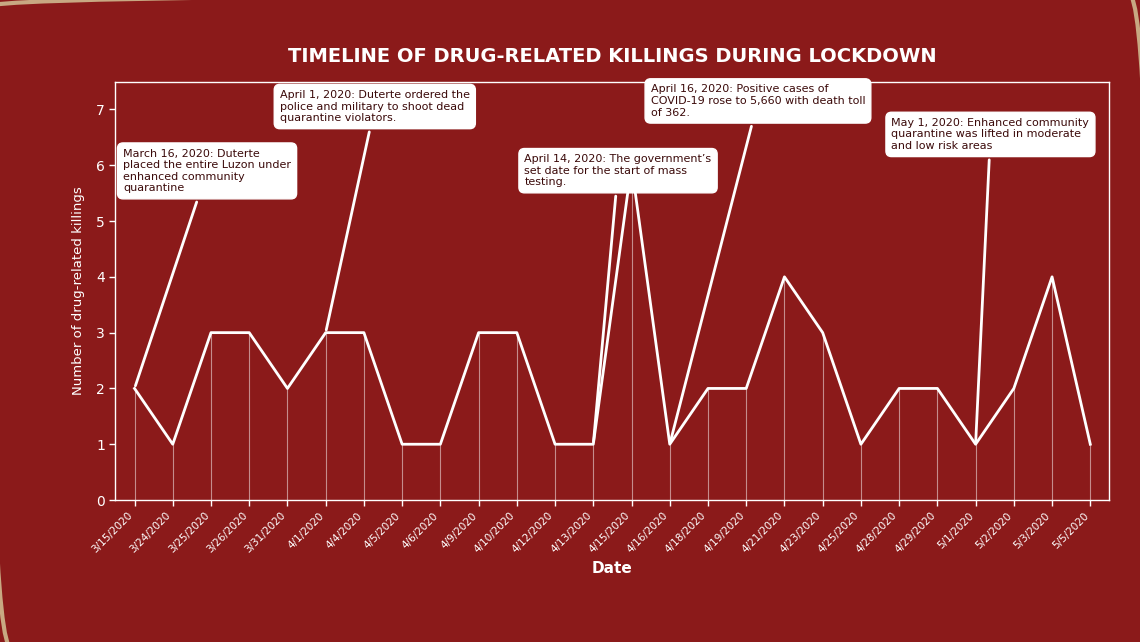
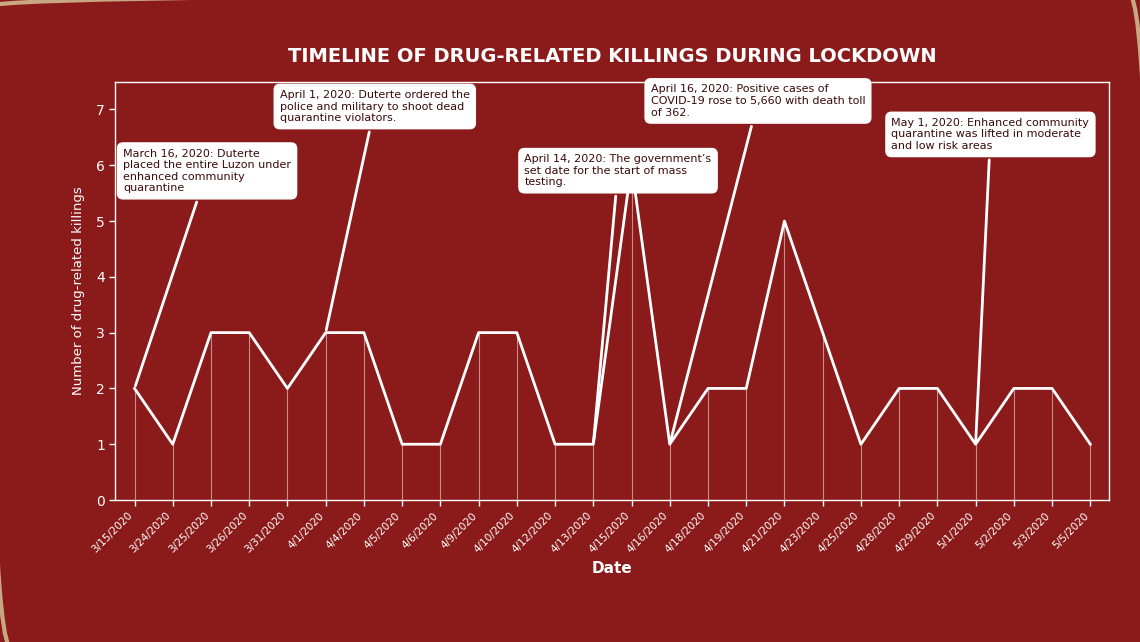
4/21/2020: 4 -> 5
5/3/2020: 4 -> 2
